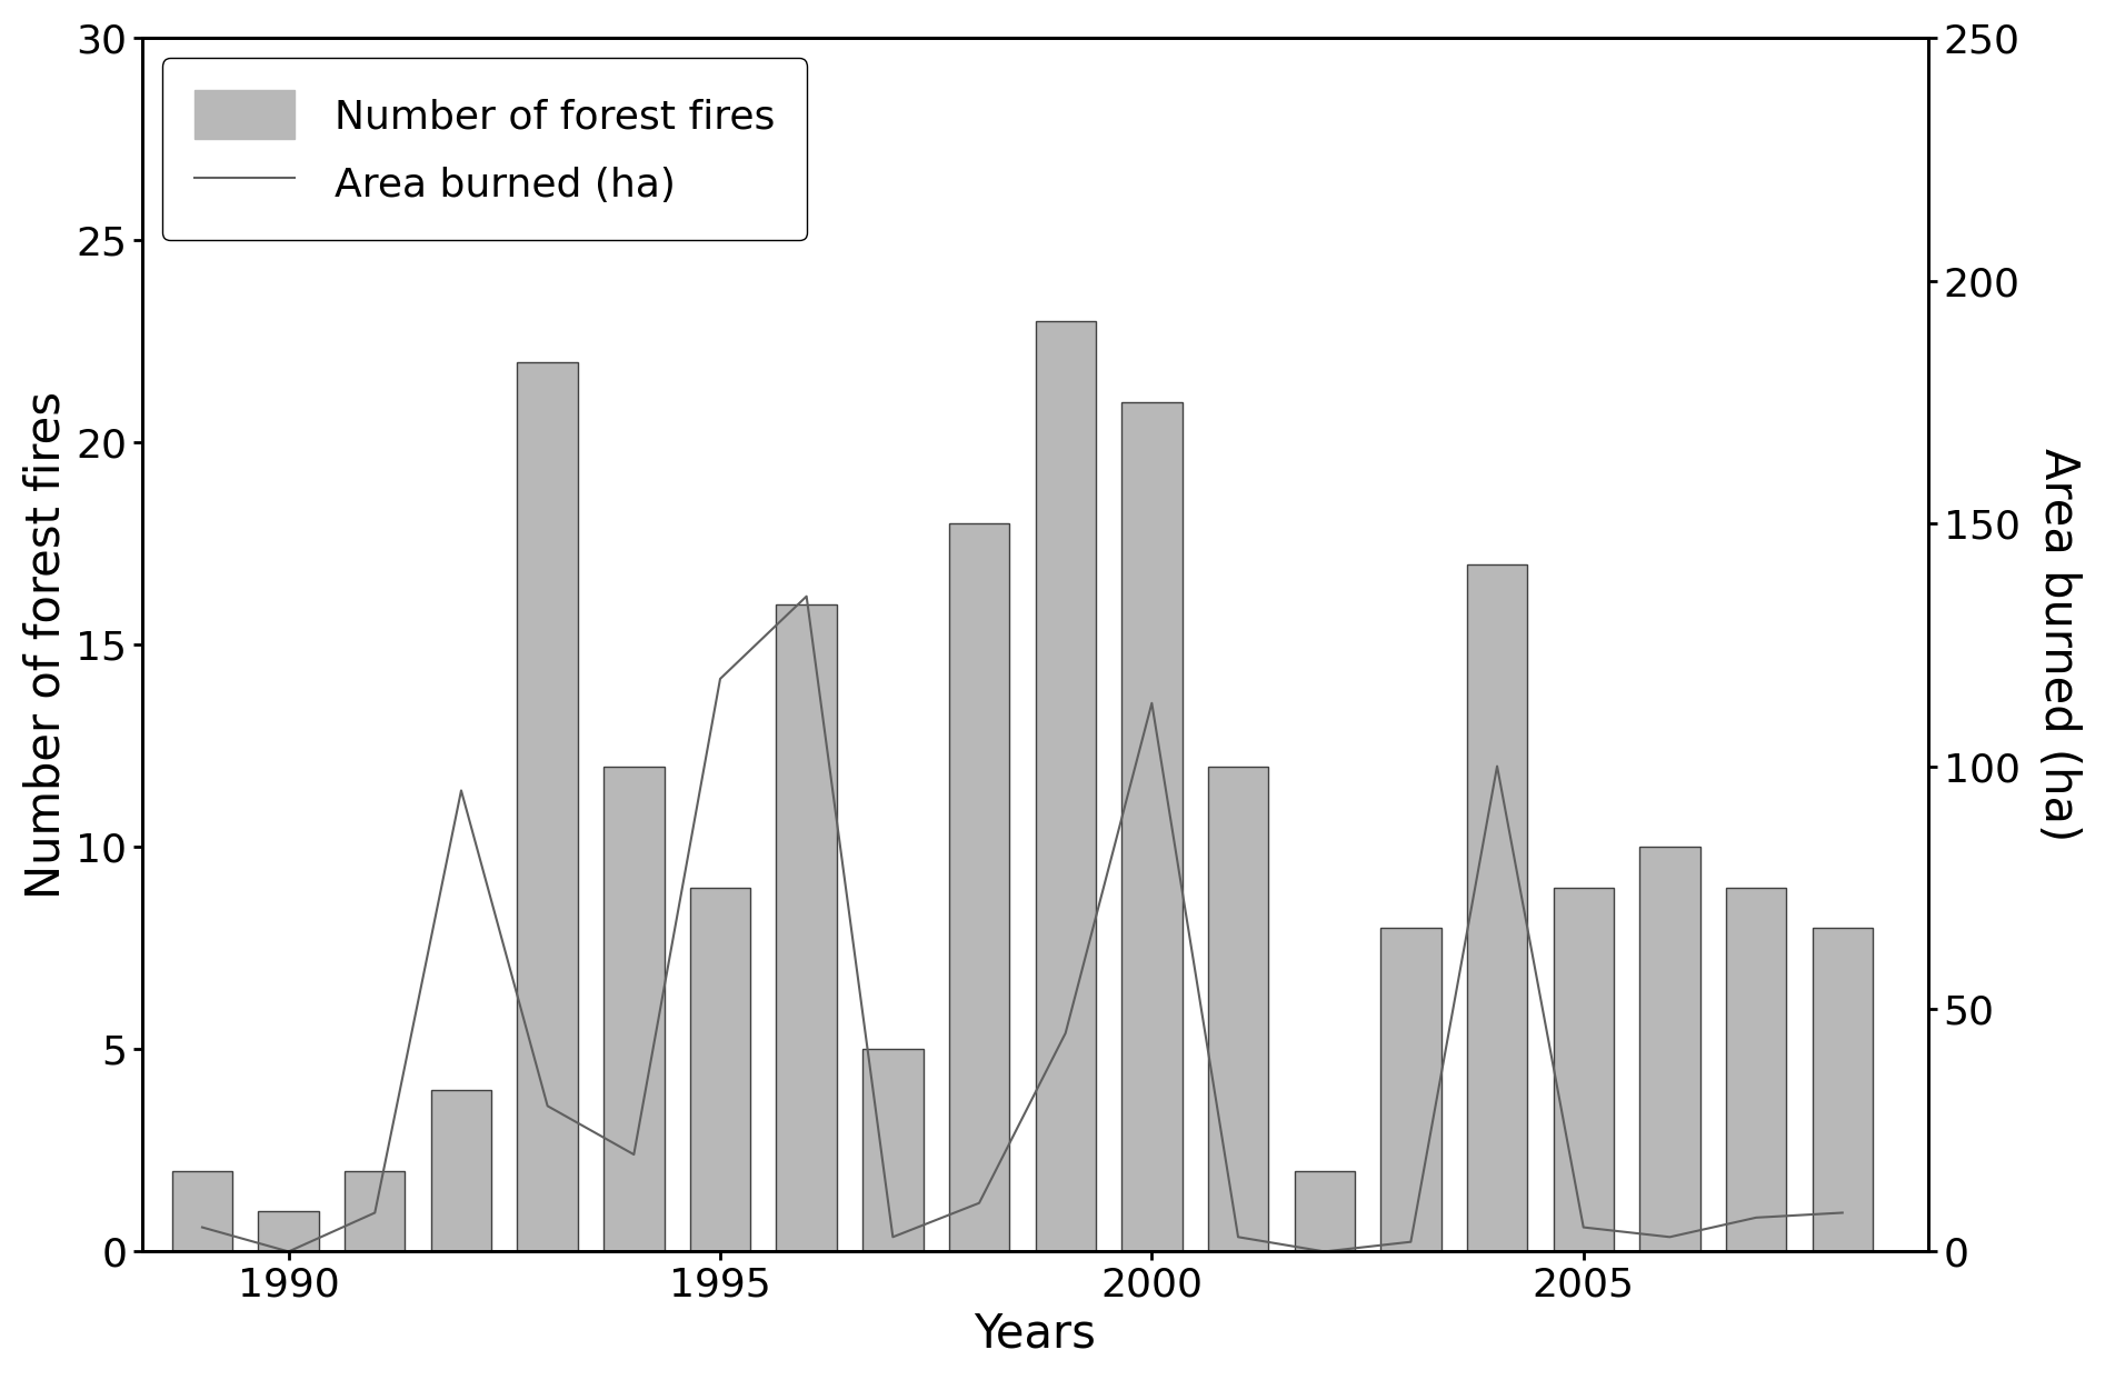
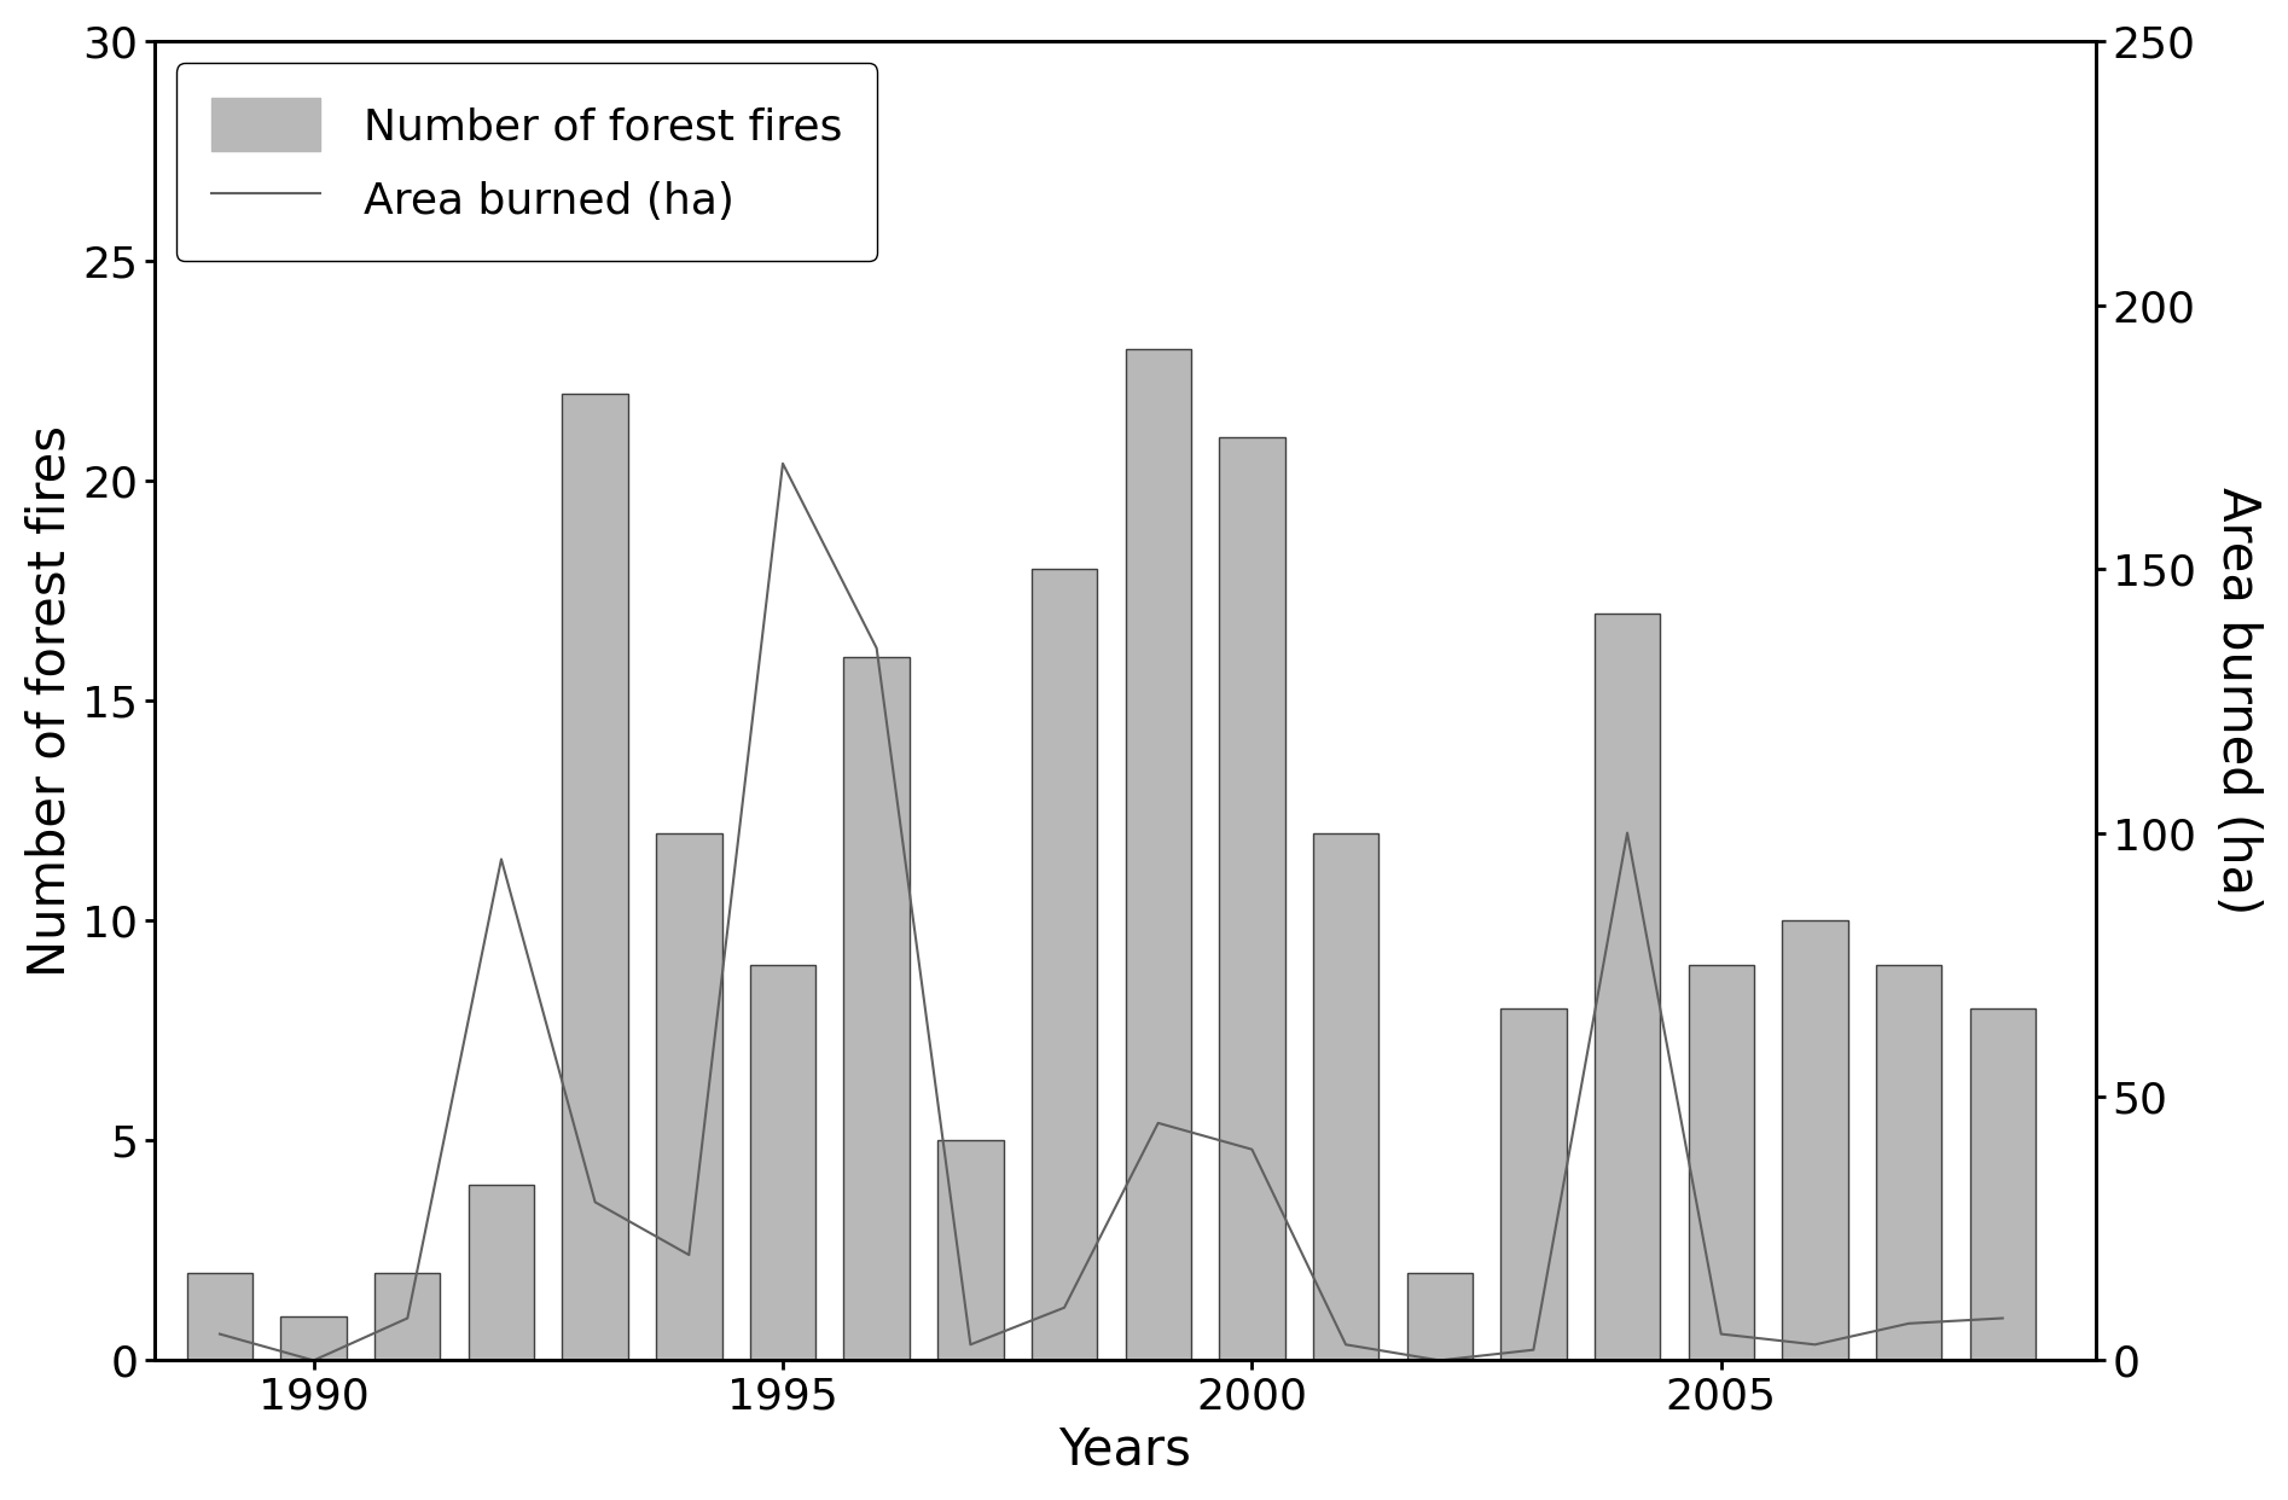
Area burned (ha)/1995: 118 -> 170
Area burned (ha)/2000: 113 -> 40
